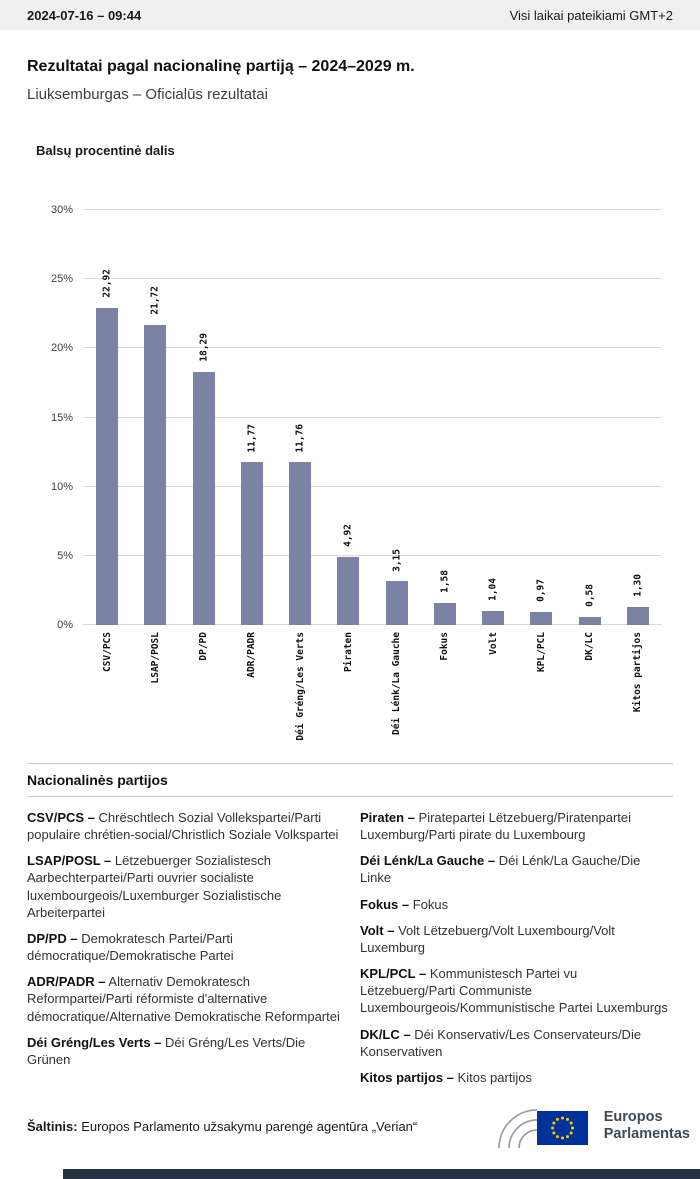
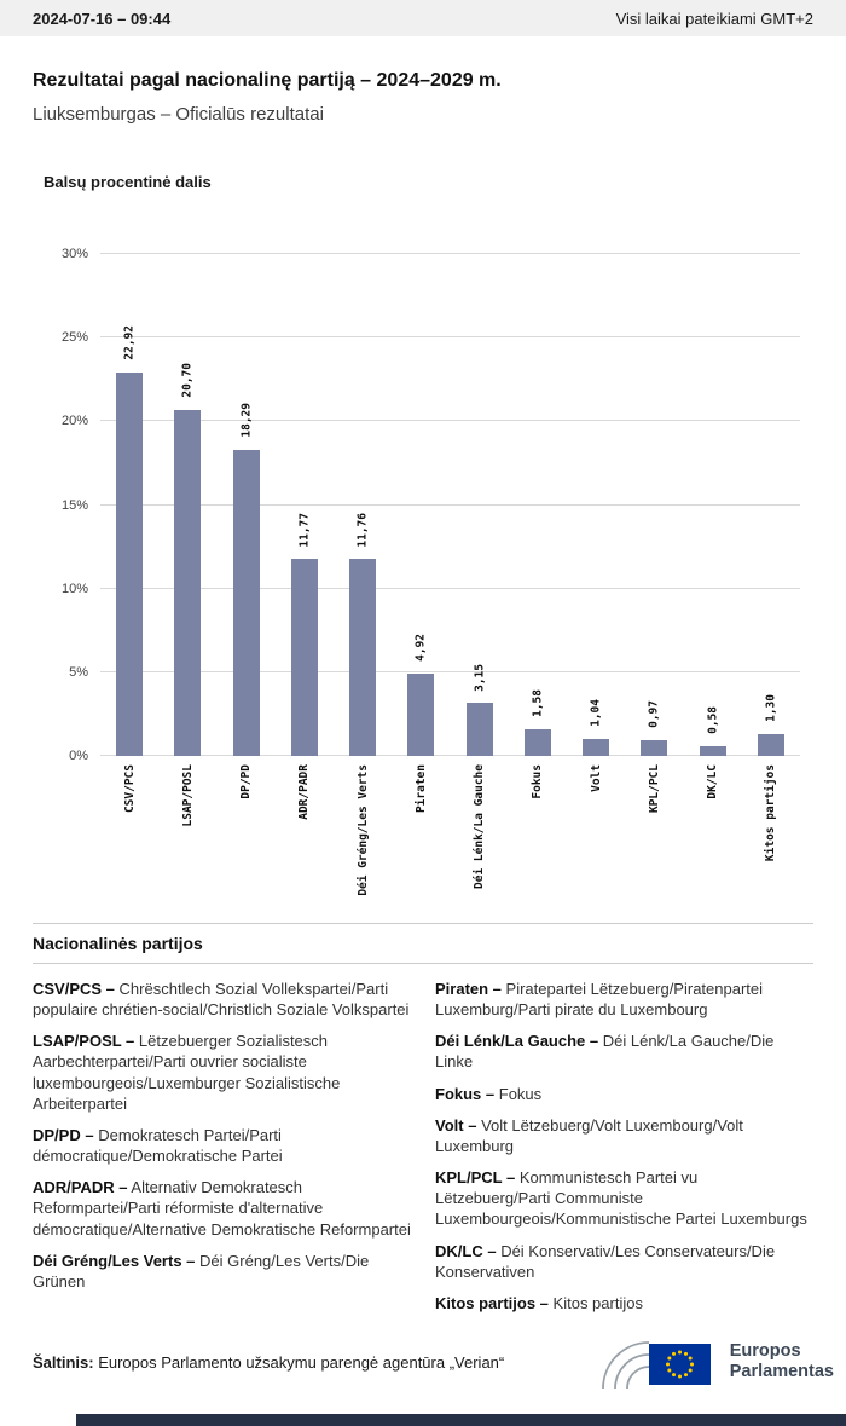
LSAP/POSL: 21,72 -> 20,70
